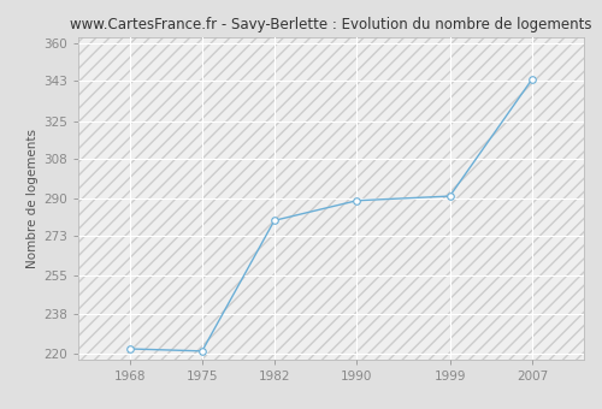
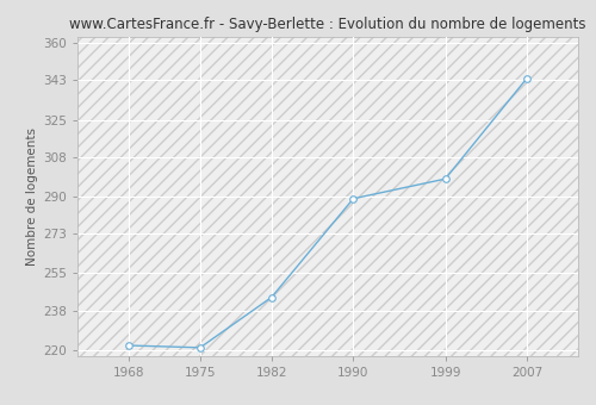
1982: 280 -> 244
1999: 291 -> 298
